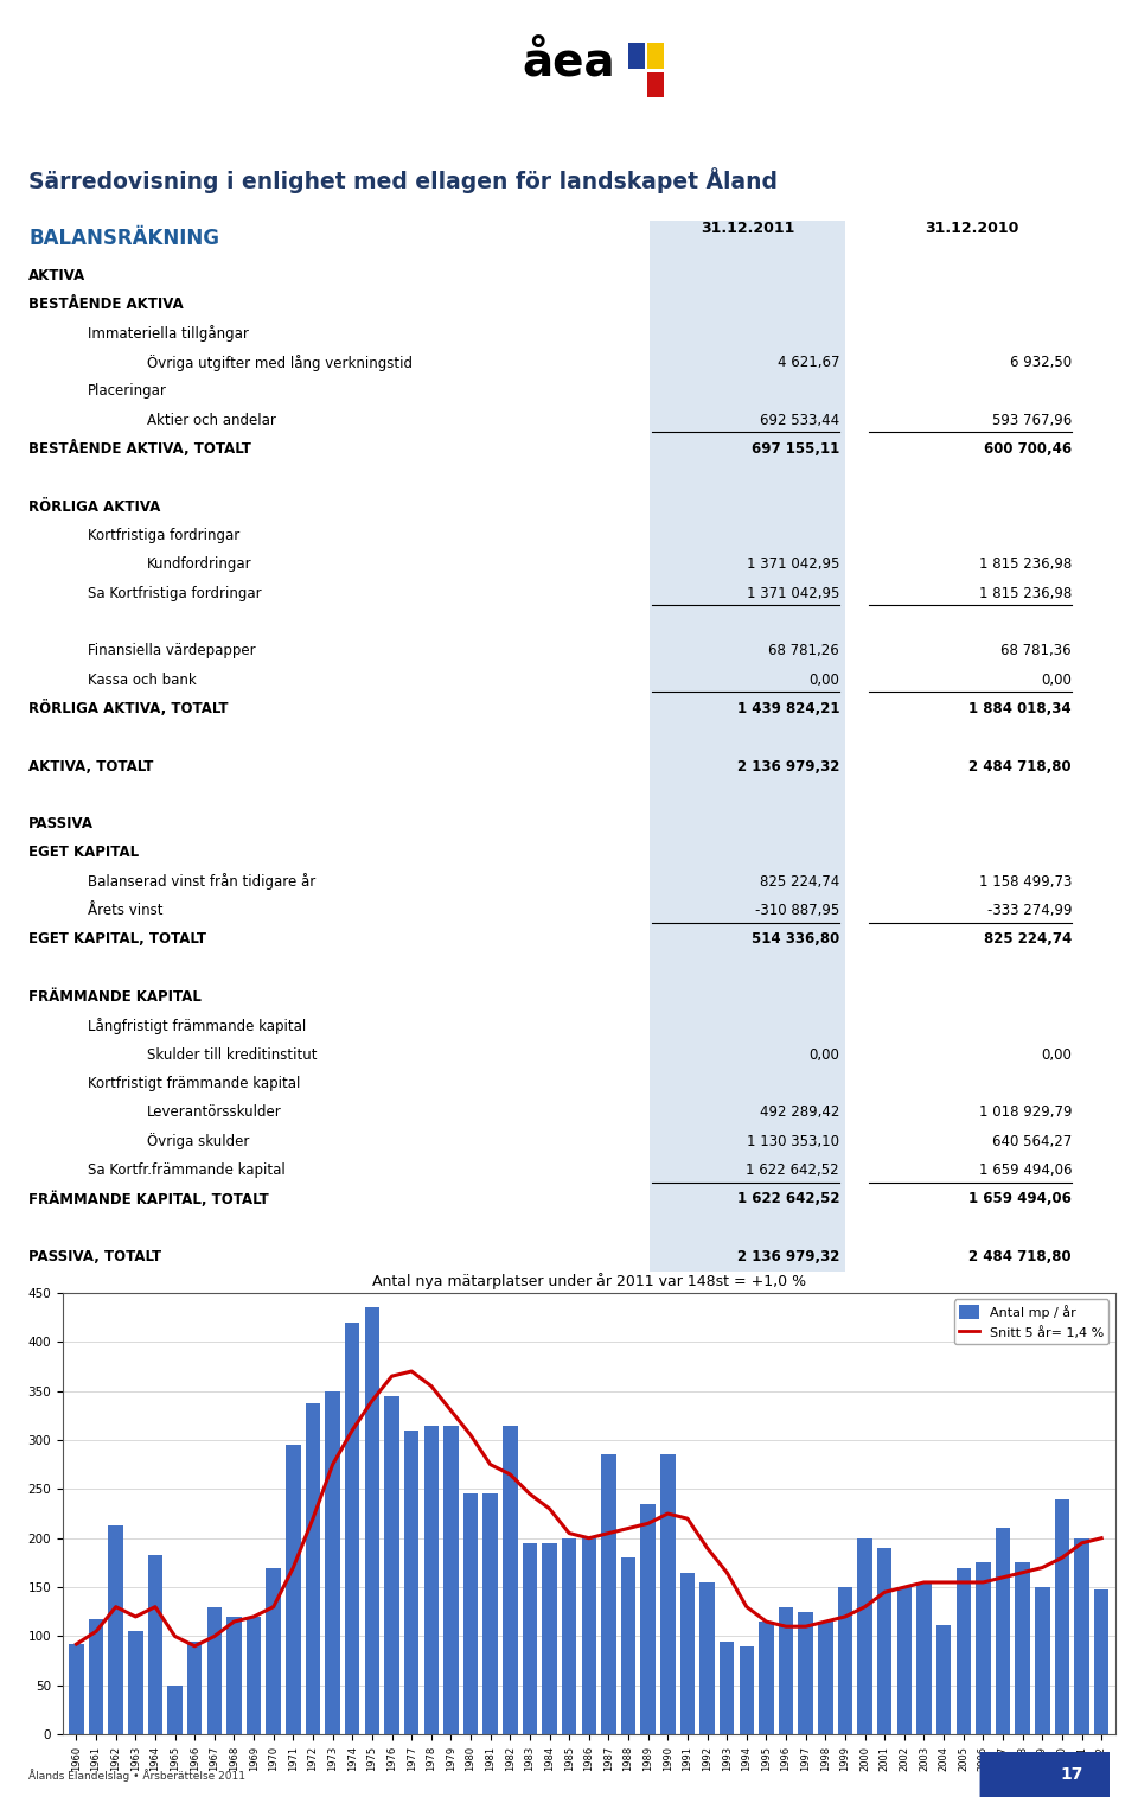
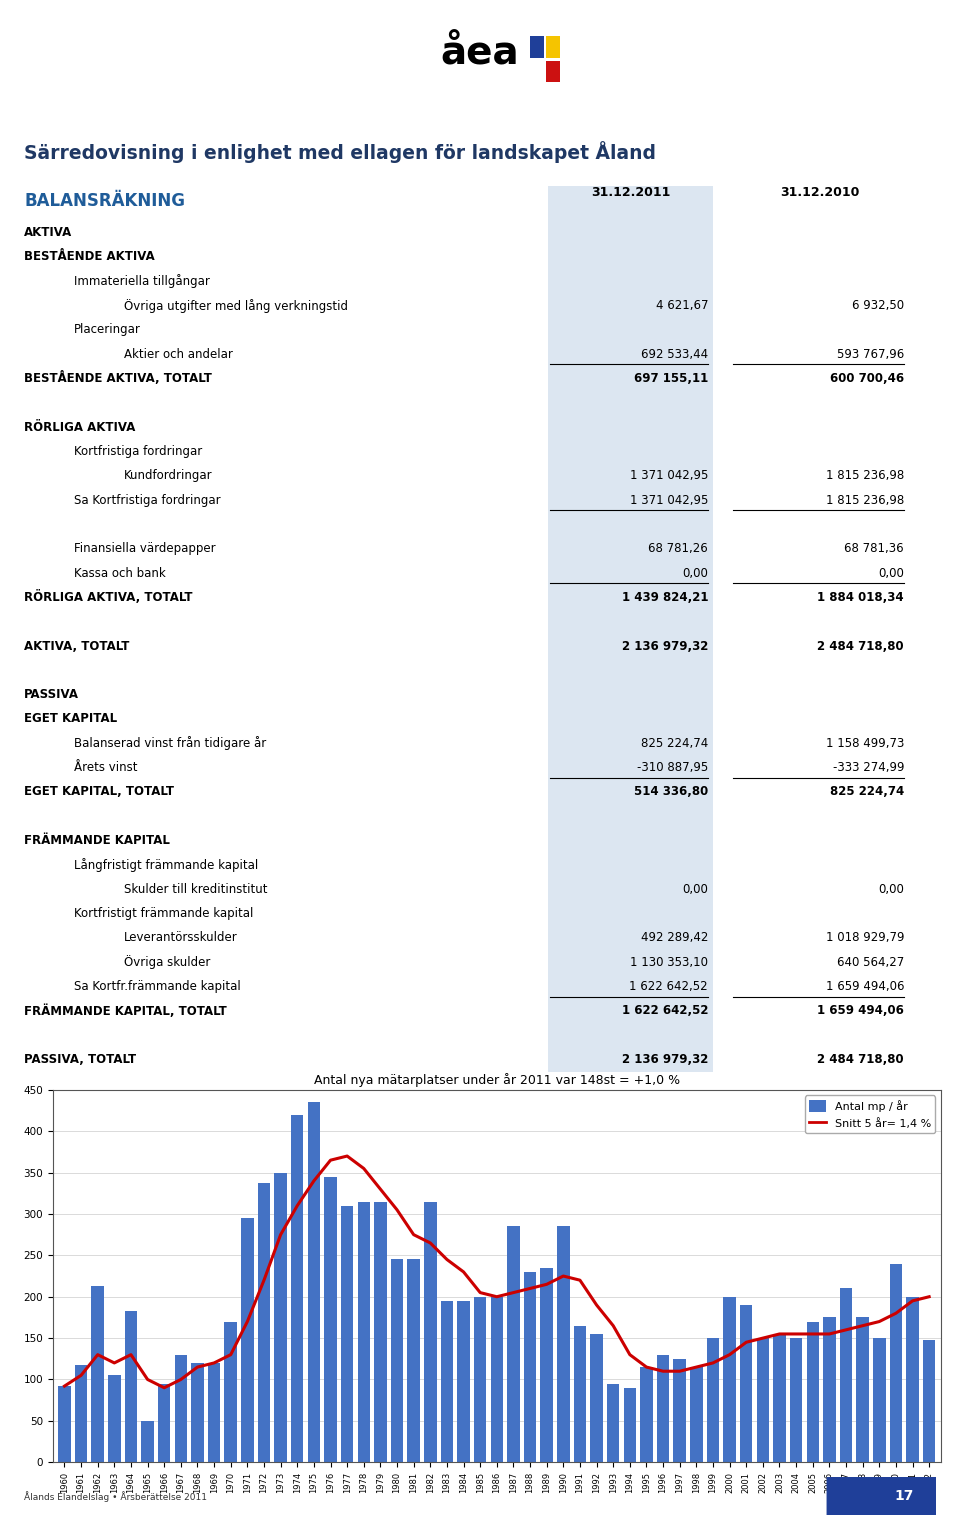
Antal mp / år/1988: 180 -> 230
Antal mp / år/2004: 112 -> 150
